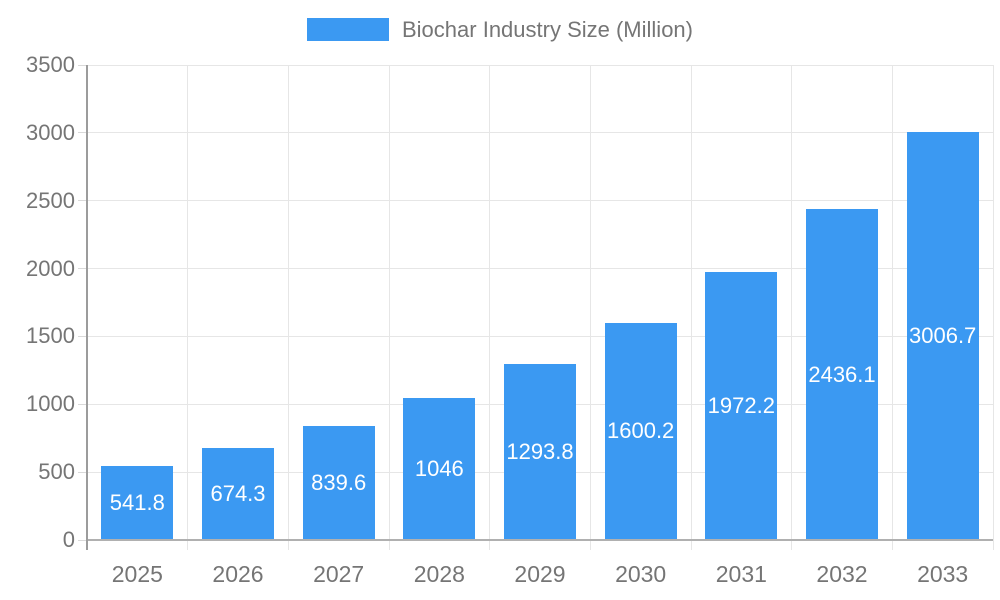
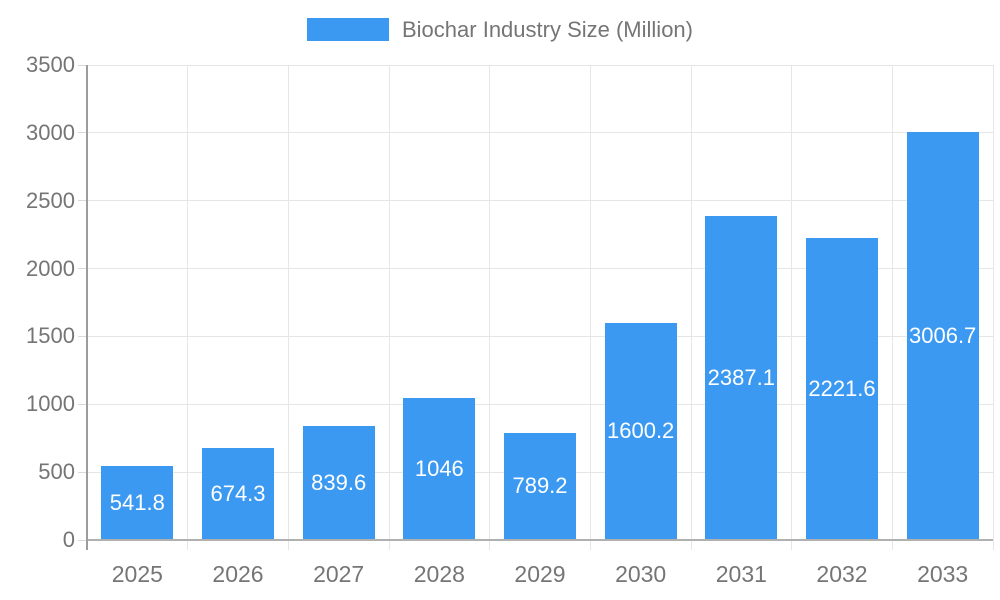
2029: 1293.8 -> 789.2
2031: 1972.2 -> 2387.1
2032: 2436.1 -> 2221.6
